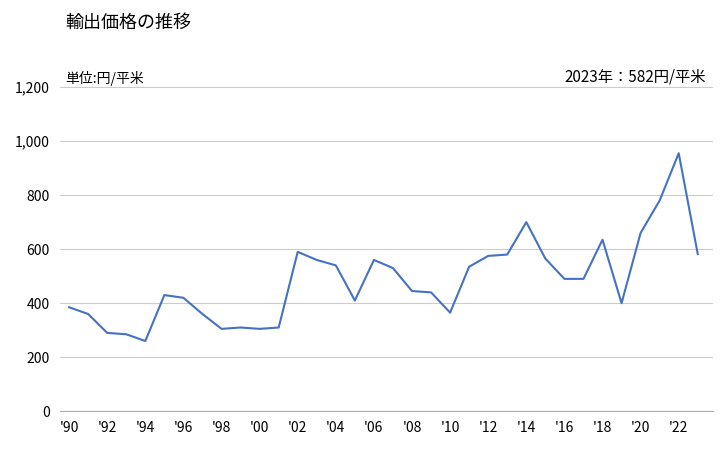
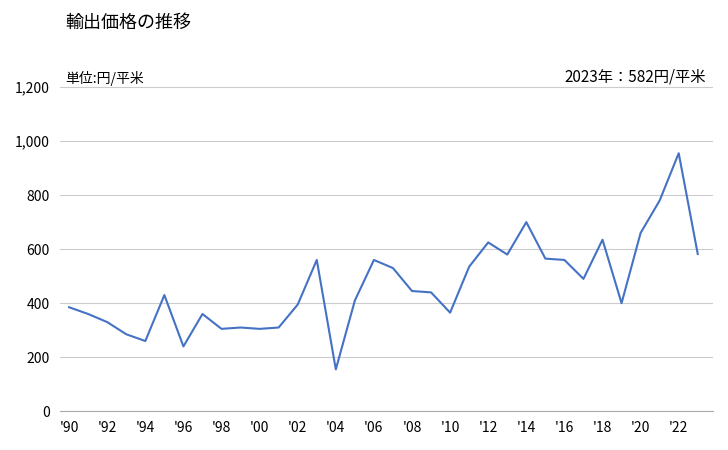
'92: 290 -> 330
'96: 420 -> 240
'02: 590 -> 395
'04: 540 -> 155
'12: 575 -> 625
'16: 490 -> 560
